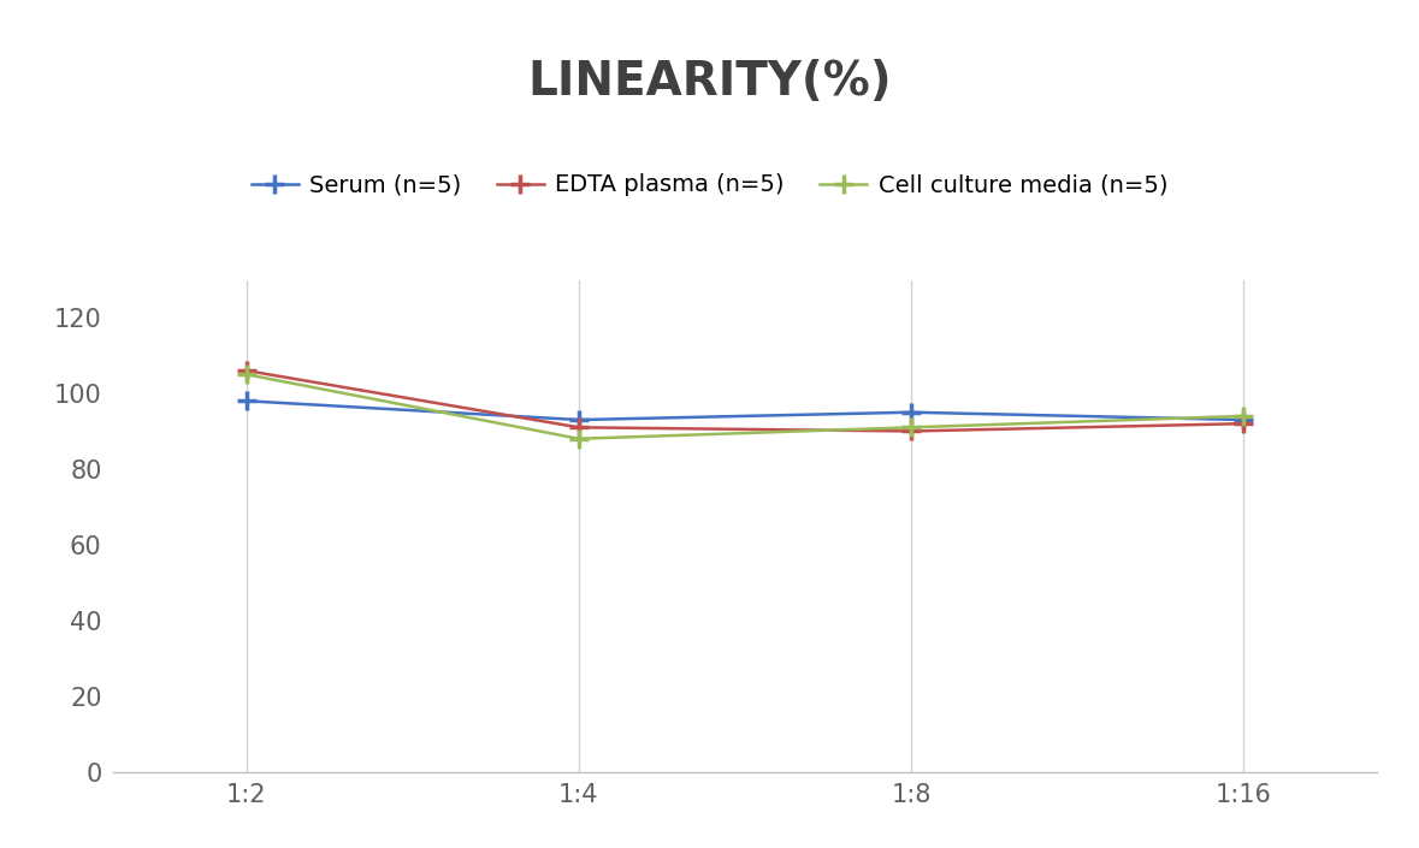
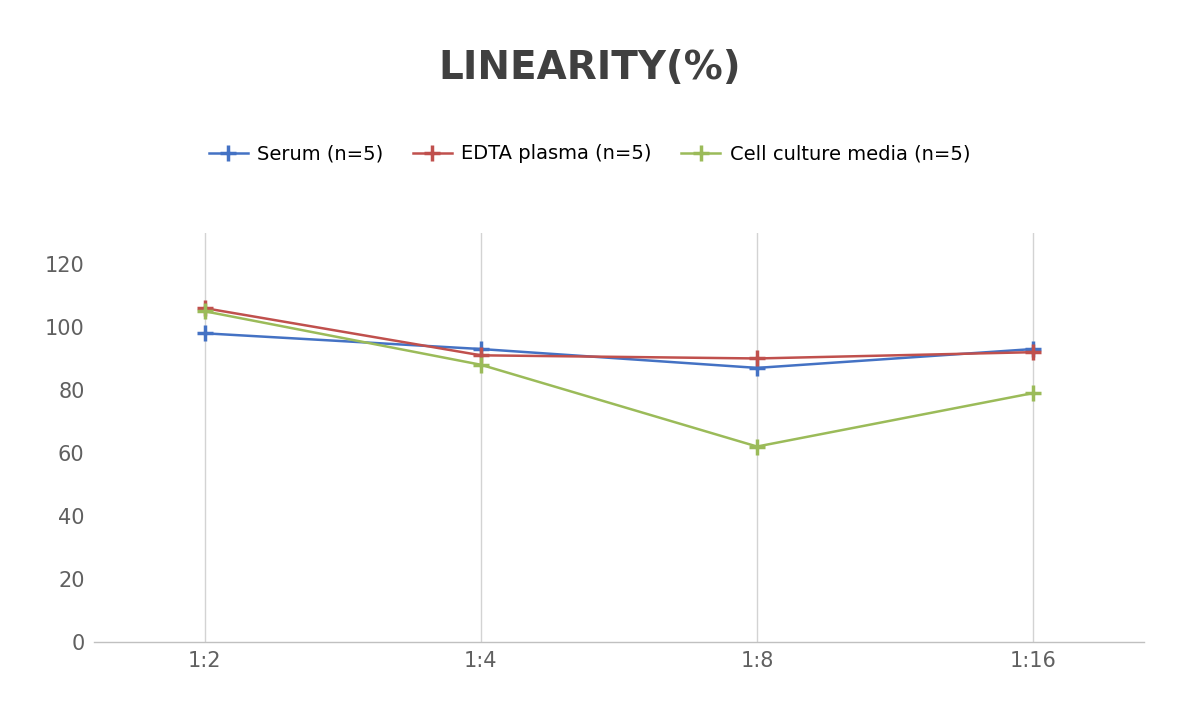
Serum (n=5)/1:8: 95 -> 87
Cell culture media (n=5)/1:8: 91 -> 62
Cell culture media (n=5)/1:16: 94 -> 79
